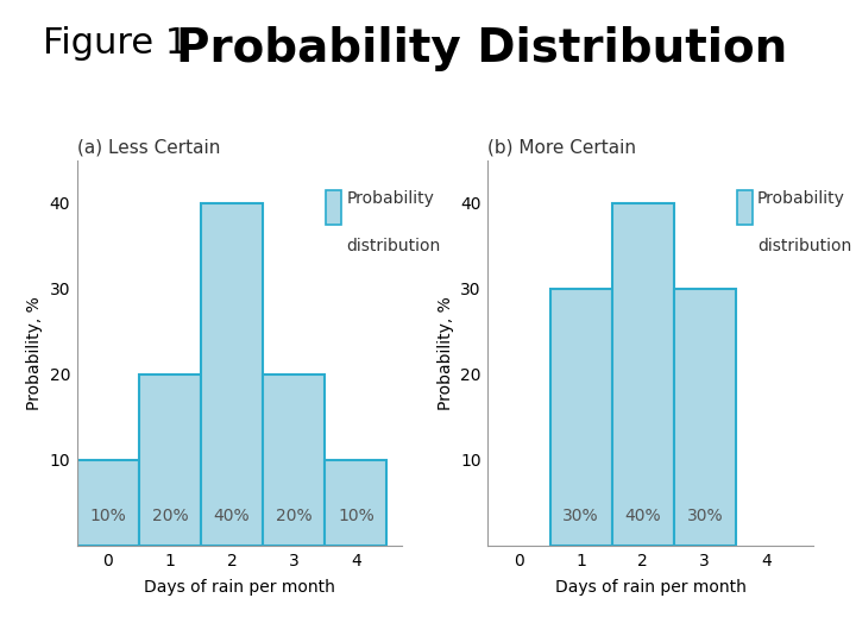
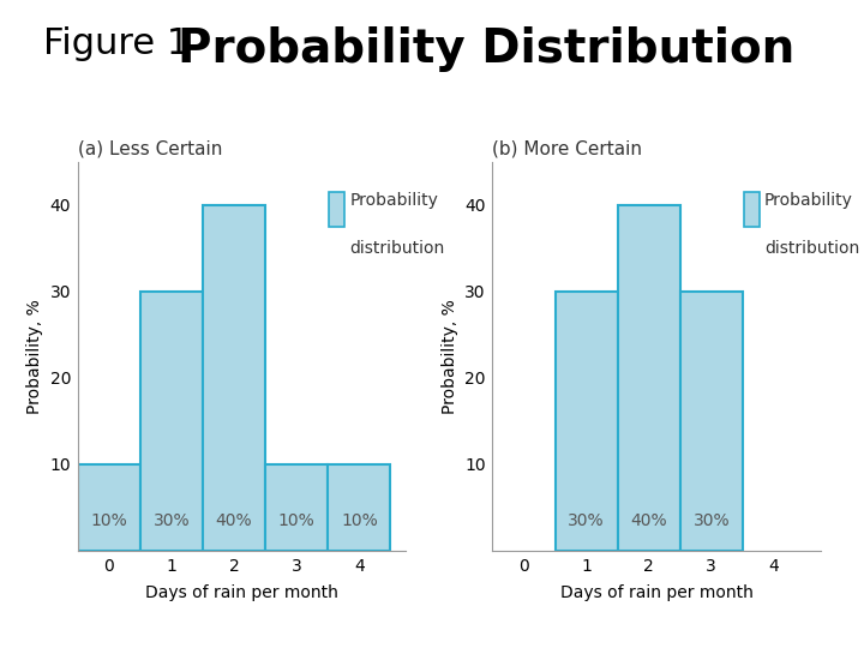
(a) Less Certain/1: 20% -> 30%
(a) Less Certain/3: 20% -> 10%
